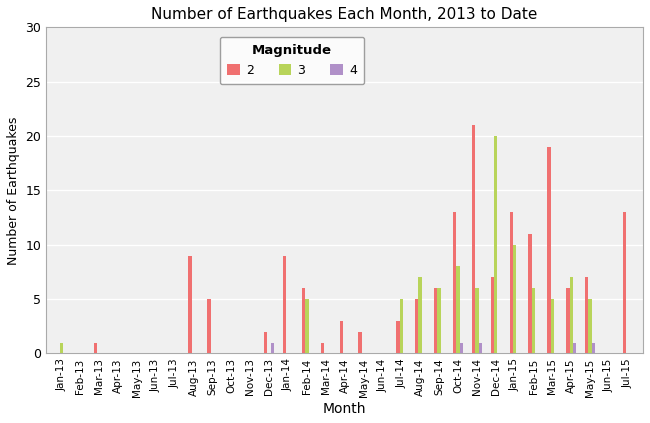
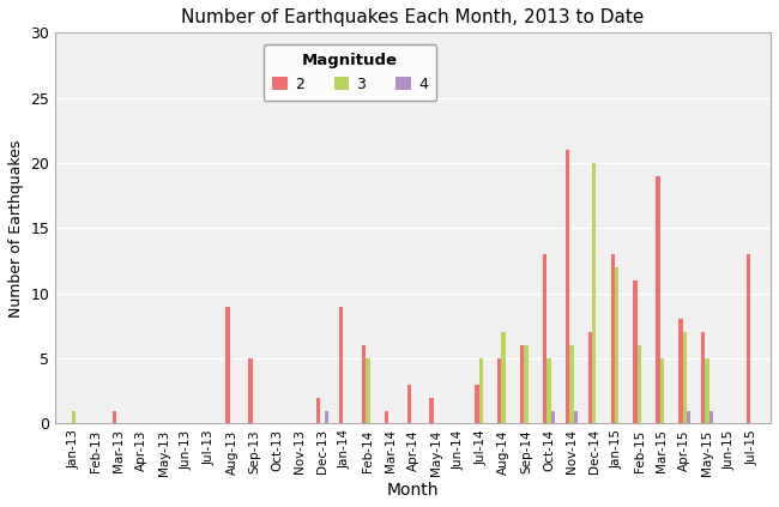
3/Oct-14: 8 -> 5
3/Jan-15: 10 -> 12
2/Apr-15: 6 -> 8
